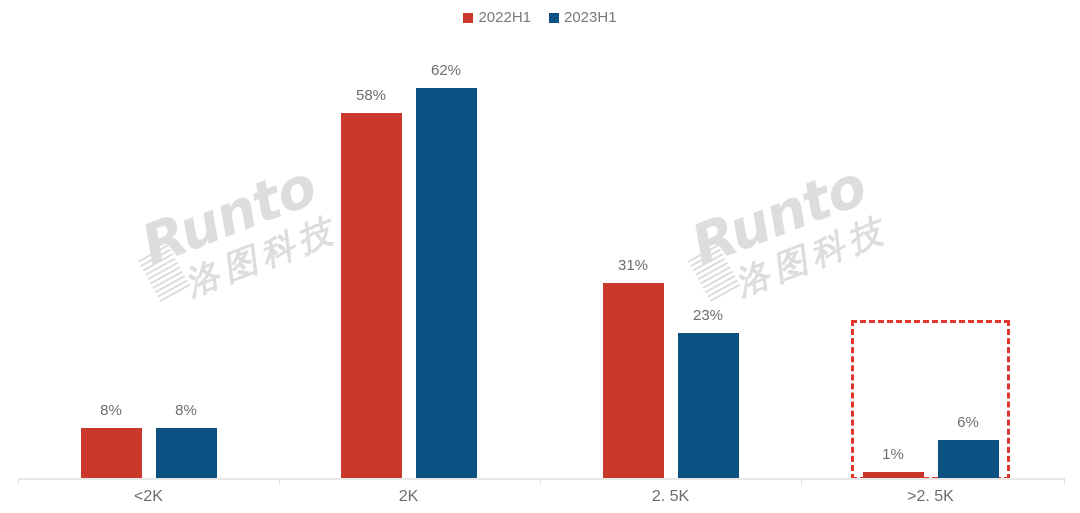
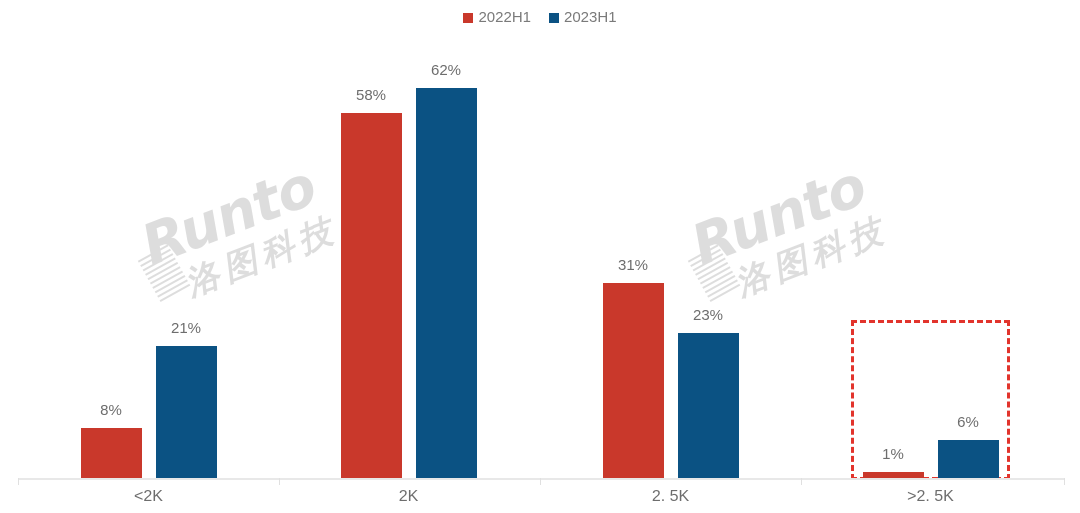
2023H1/<2K: 8% -> 21%
